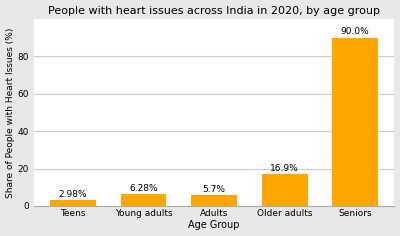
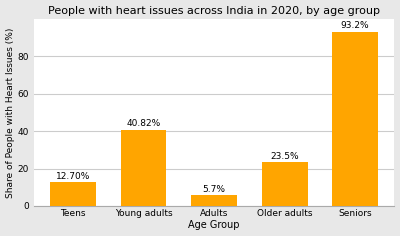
Teens: 2.98% -> 12.70%
Young adults: 6.28% -> 40.82%
Older adults: 16.9% -> 23.5%
Seniors: 90.0% -> 93.2%
